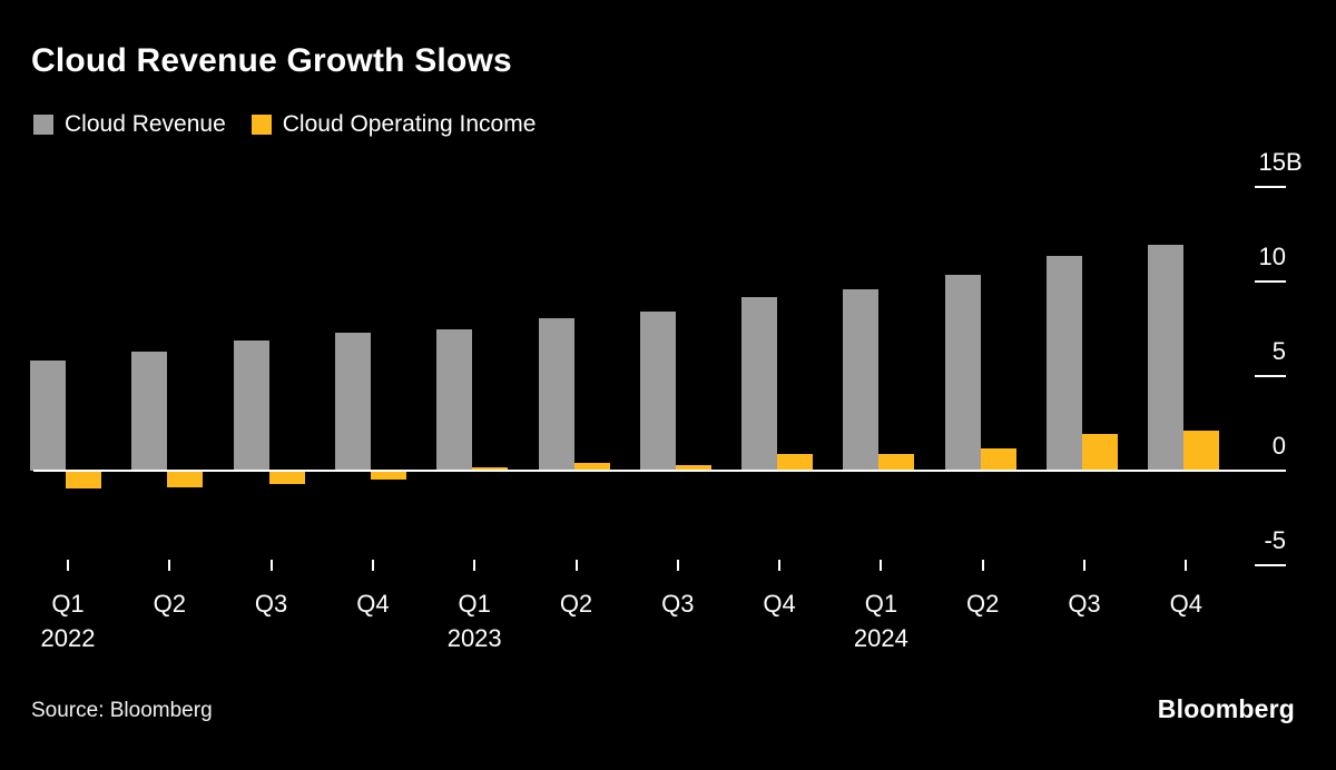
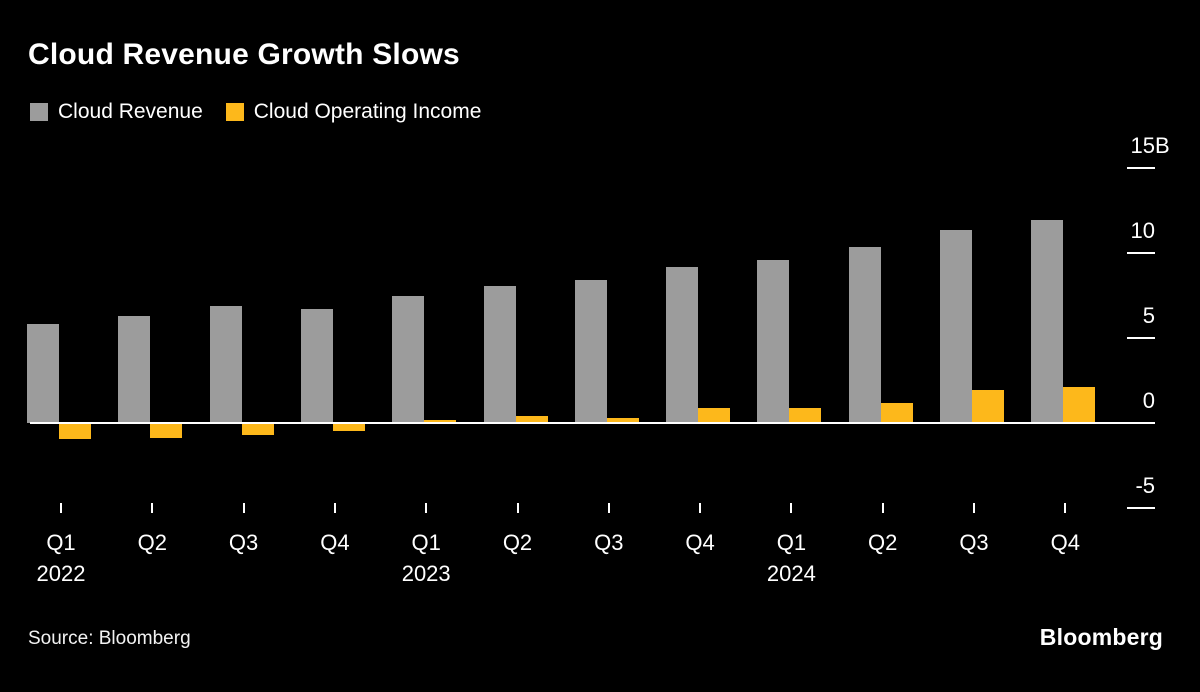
Cloud Revenue/Q4 2022: 7.3 -> 6.7
